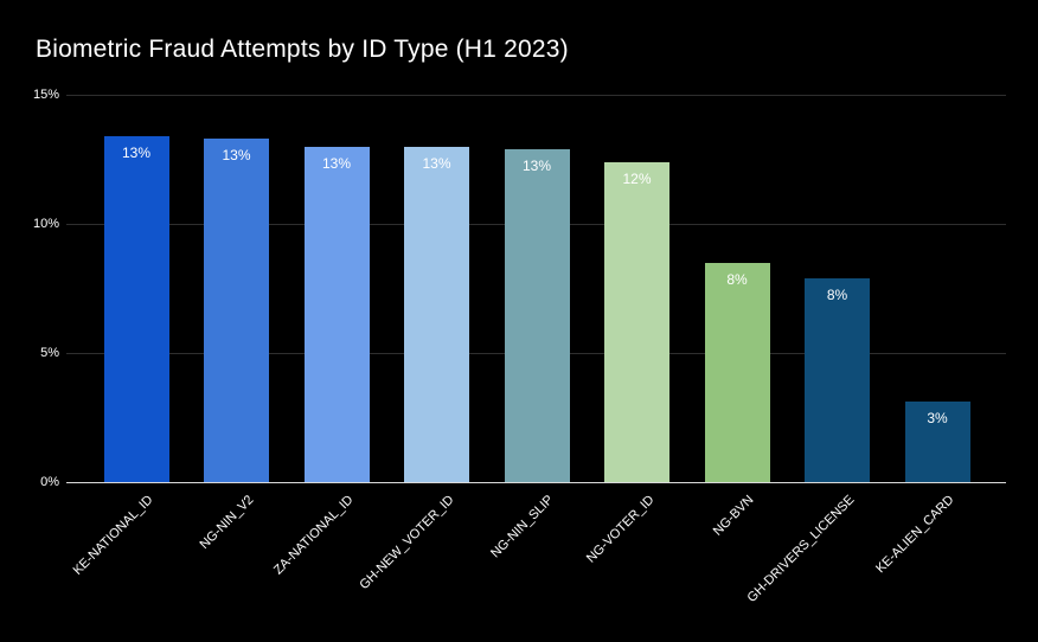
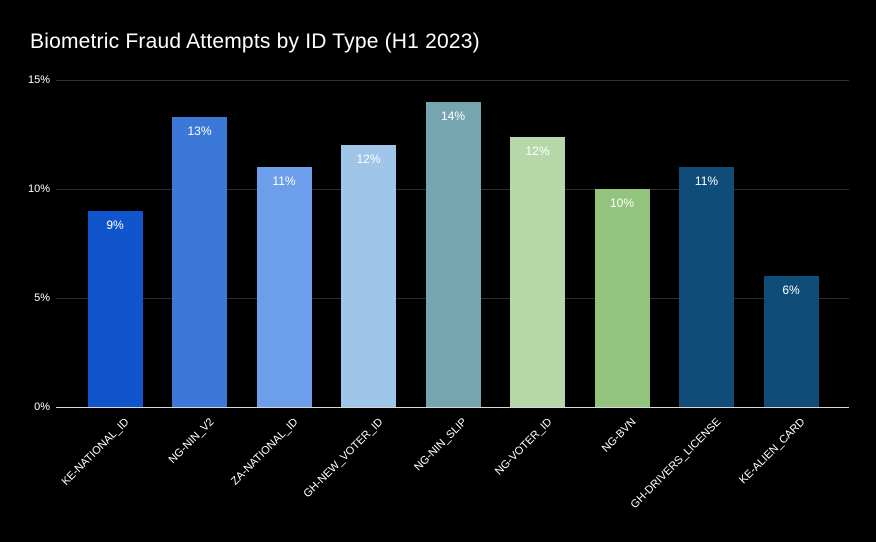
KE-NATIONAL_ID: 13% -> 9%
ZA-NATIONAL_ID: 13% -> 11%
GH-NEW_VOTER_ID: 13% -> 12%
NG-NIN_SLIP: 13% -> 14%
NG-BVN: 8% -> 10%
GH-DRIVERS_LICENSE: 8% -> 11%
KE-ALIEN_CARD: 3% -> 6%
